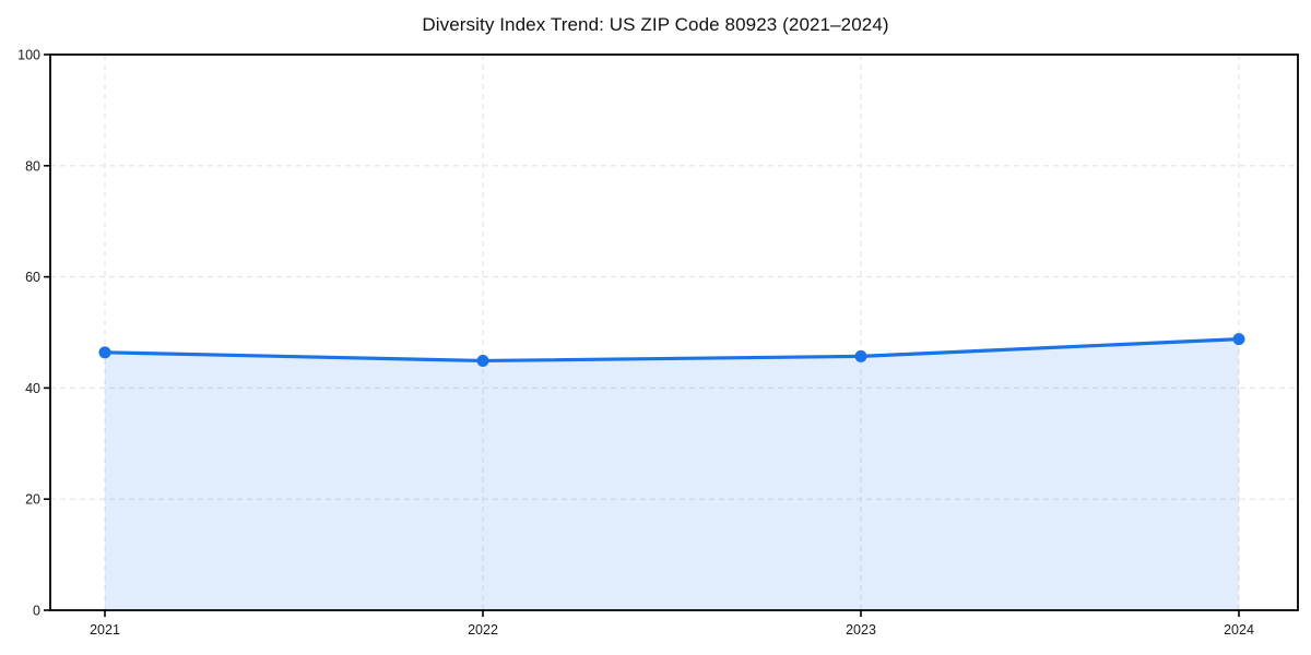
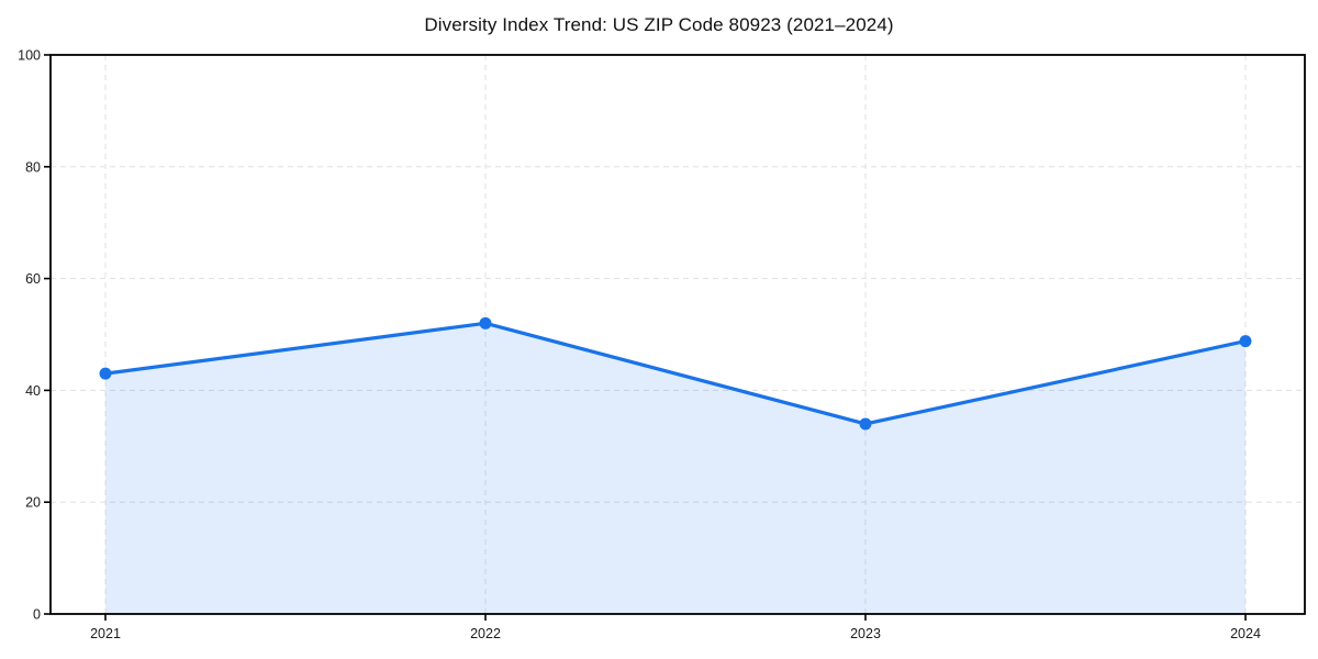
2021: 46 -> 43
2022: 45 -> 52
2023: 46 -> 34
